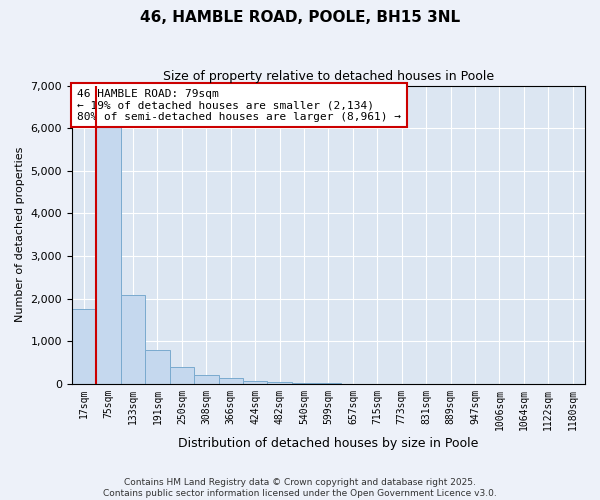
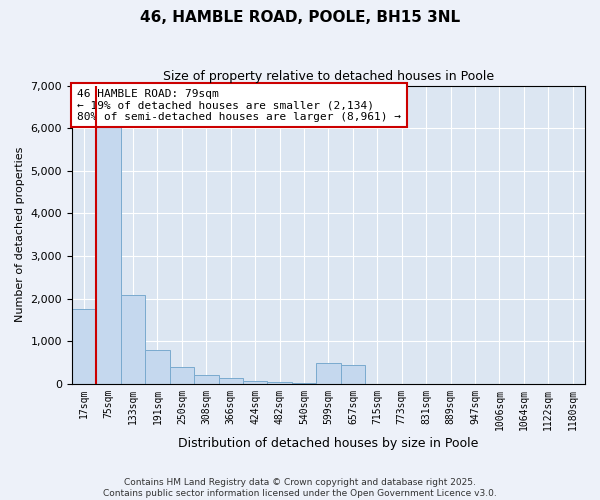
599sqm: 20 -> 500
657sqm: 10 -> 450
